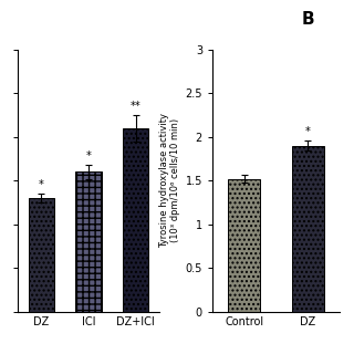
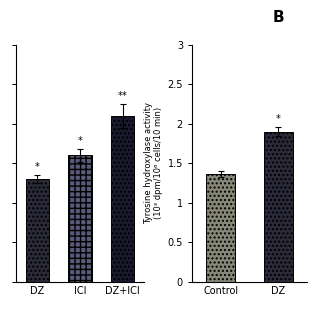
Control: 1.52 -> 1.36
